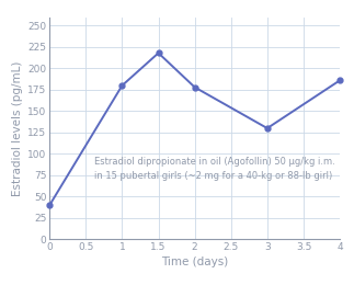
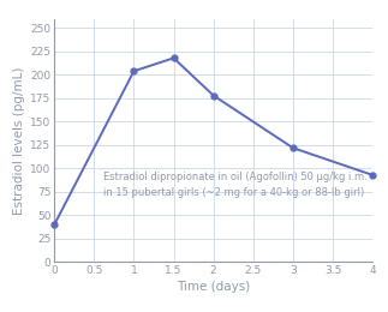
1: 180 -> 204
3: 130 -> 122
4: 186 -> 93
